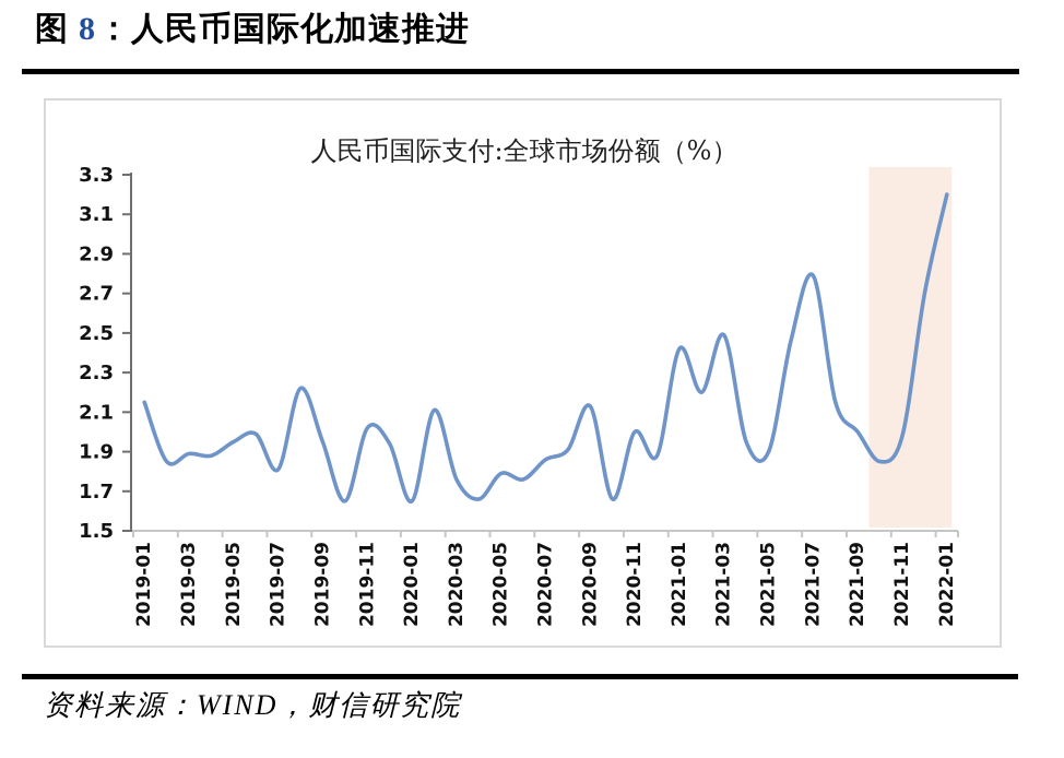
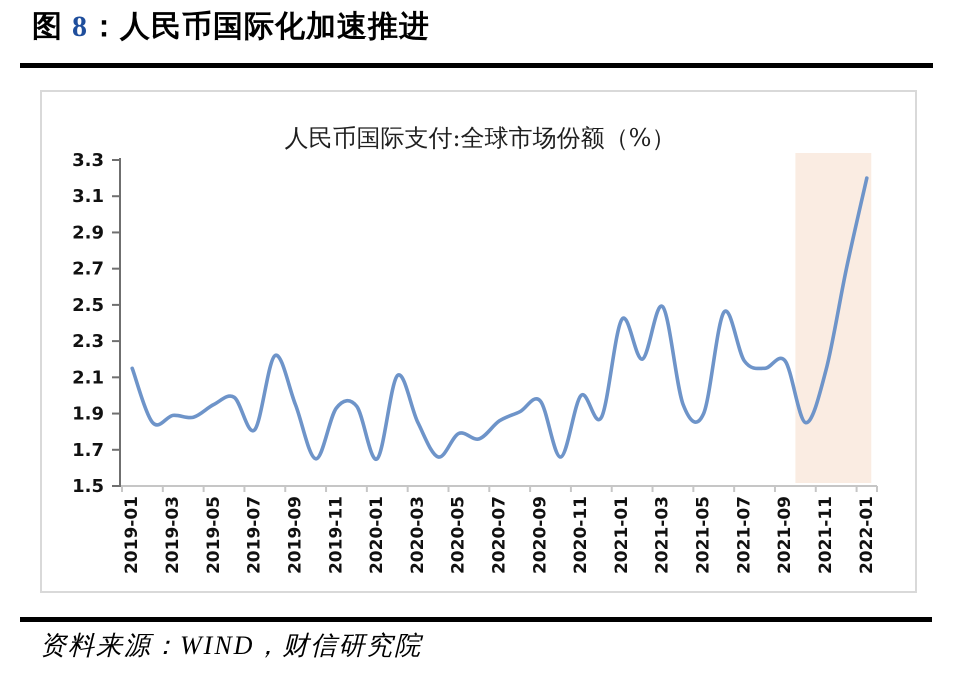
2019-11: 2.02 -> 1.93
2020-03: 1.76 -> 1.85
2020-09: 2.13 -> 1.97
2021-07: 2.79 -> 2.19
2021-09: 2.00 -> 2.19
2021-11: 1.98 -> 2.14
